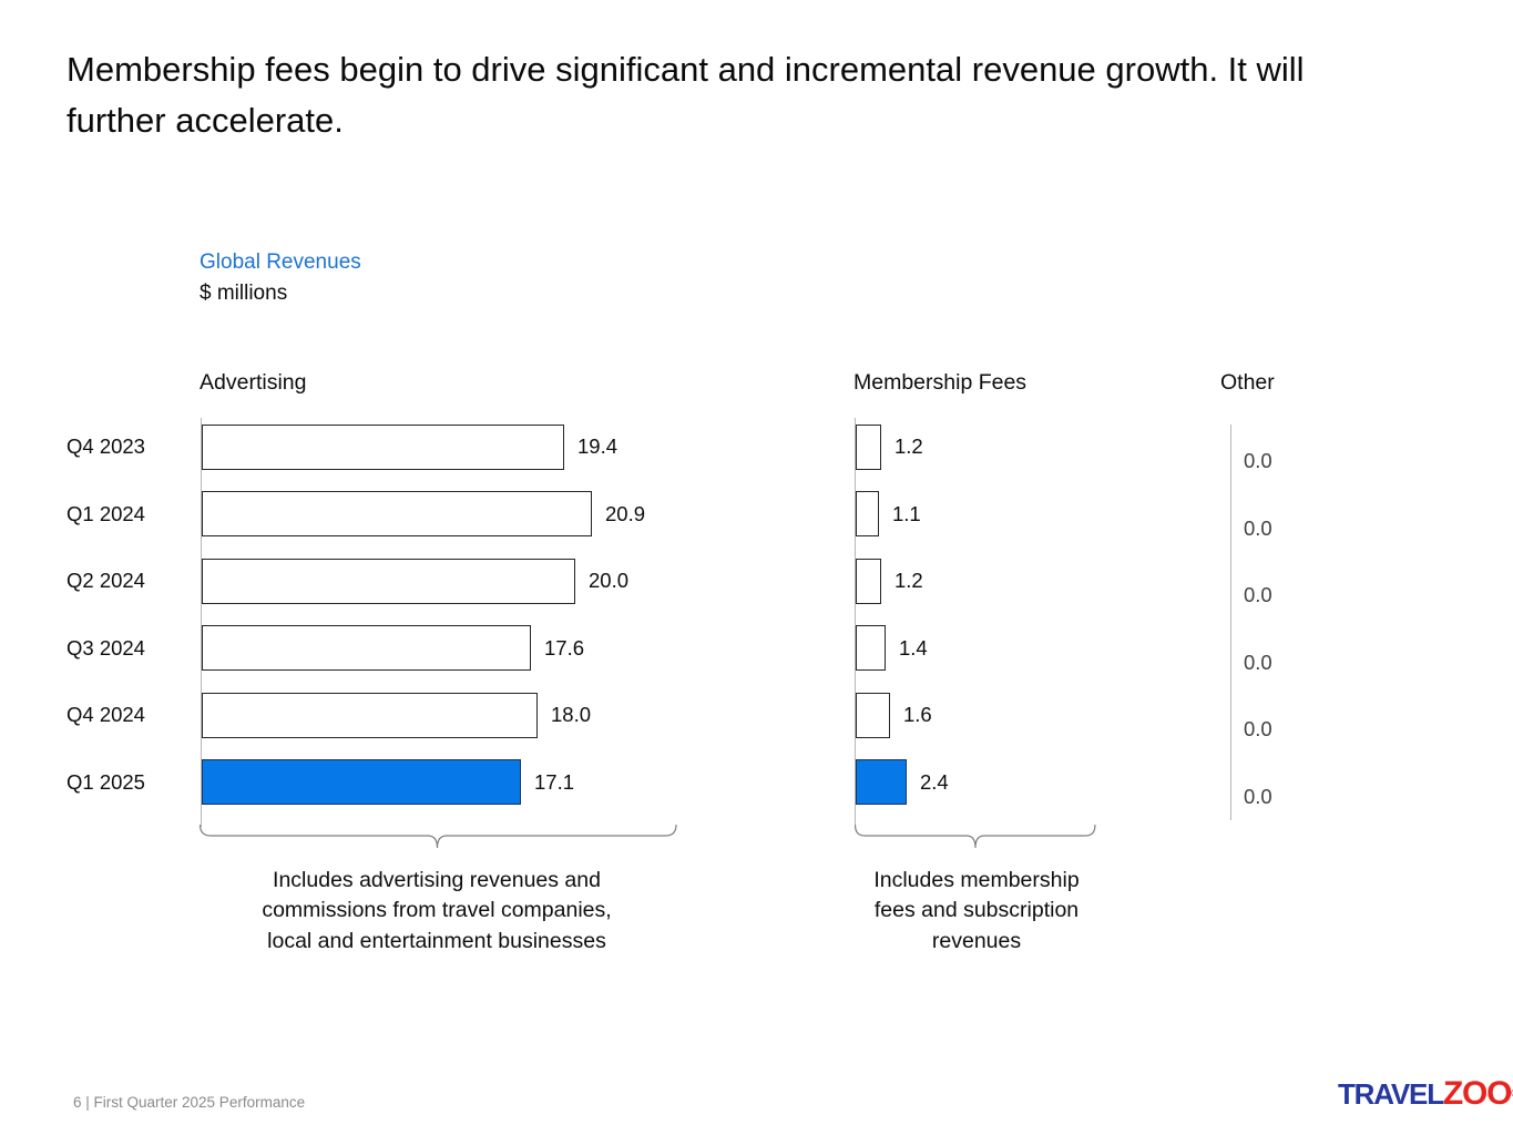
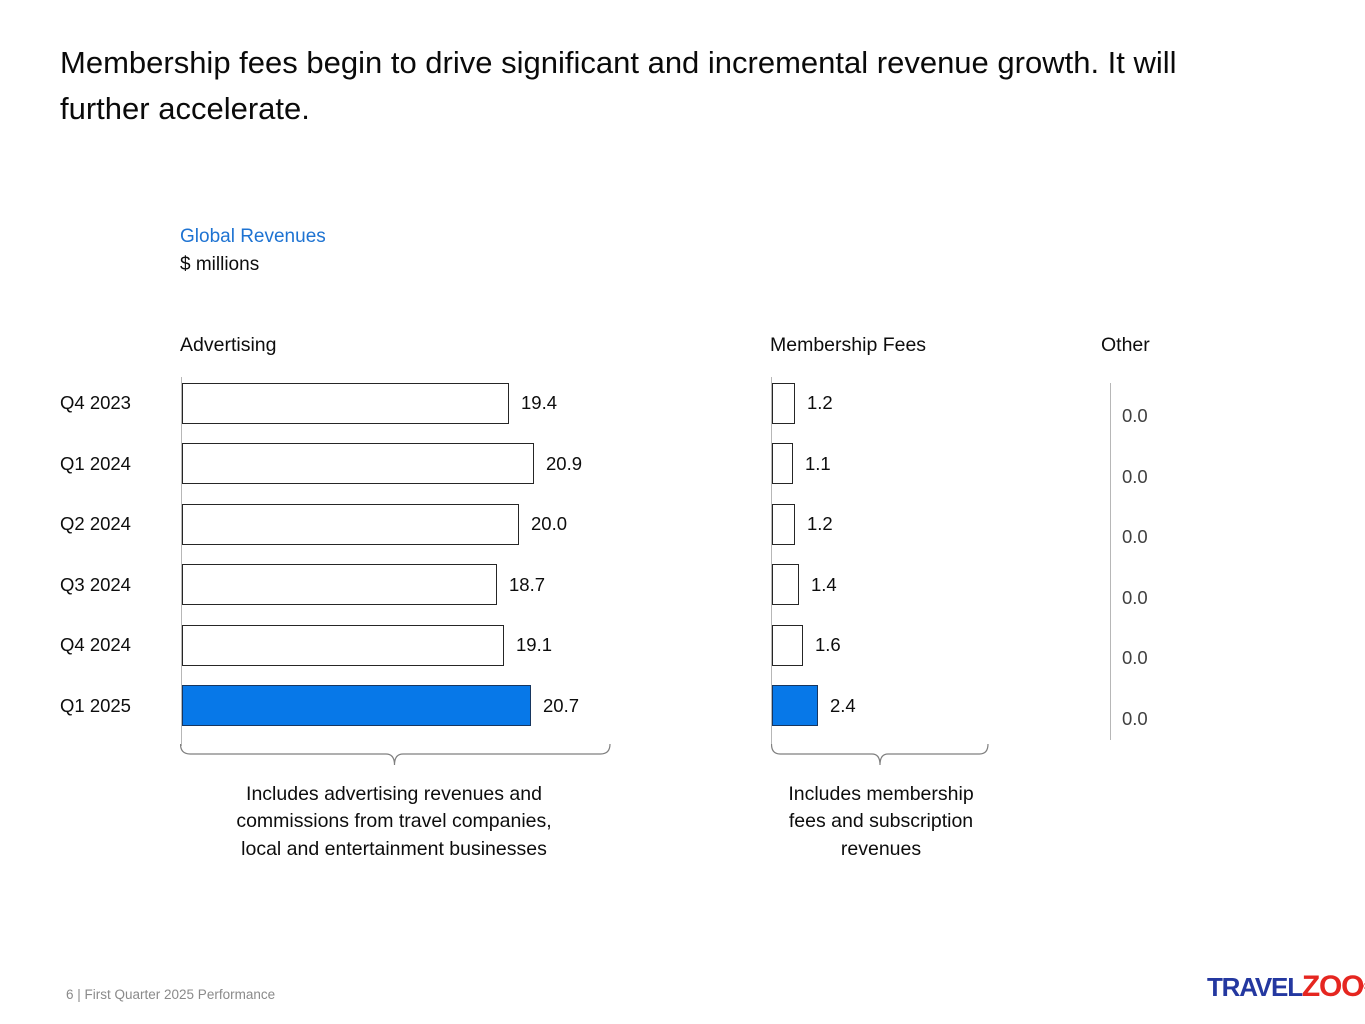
Advertising/Q3 2024: 17.6 -> 18.7
Advertising/Q4 2024: 18.0 -> 19.1
Advertising/Q1 2025: 17.1 -> 20.7
